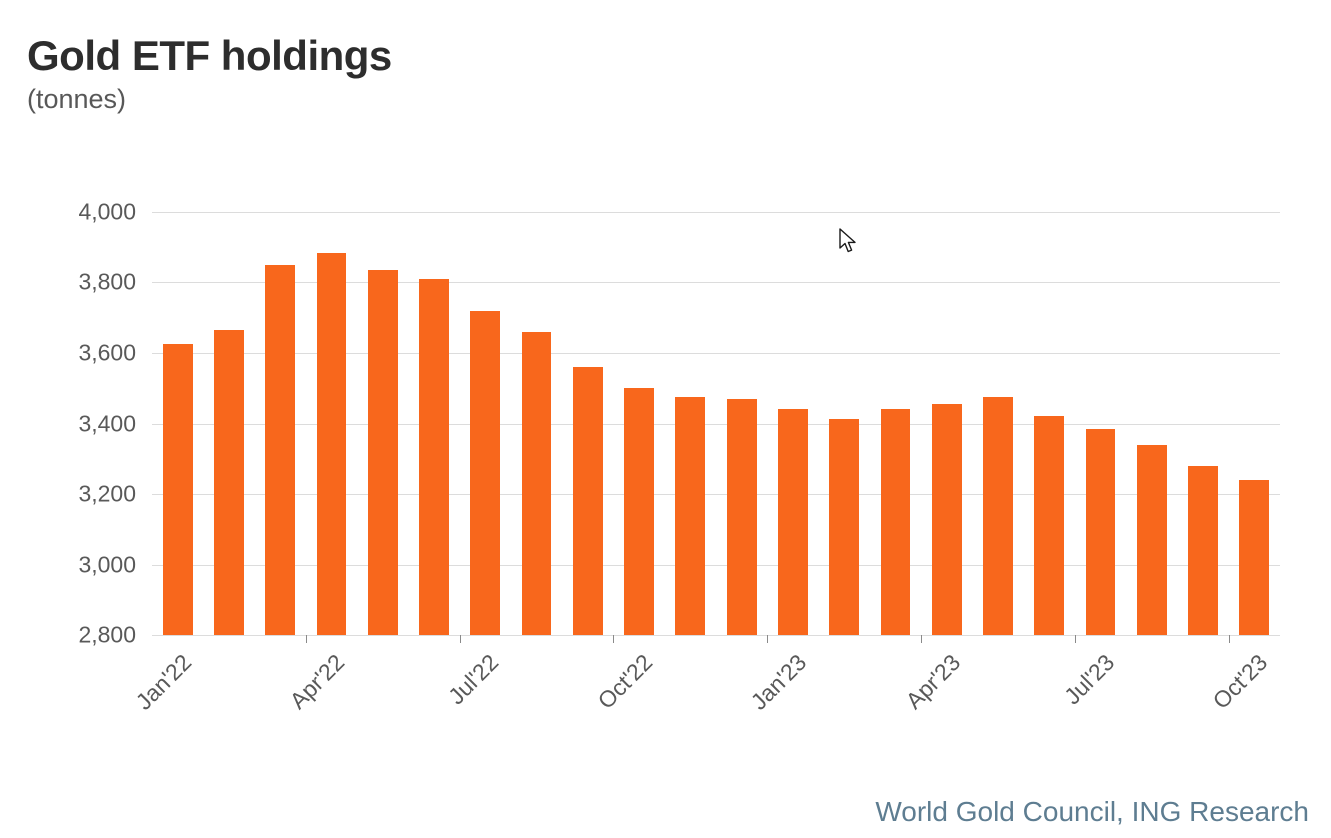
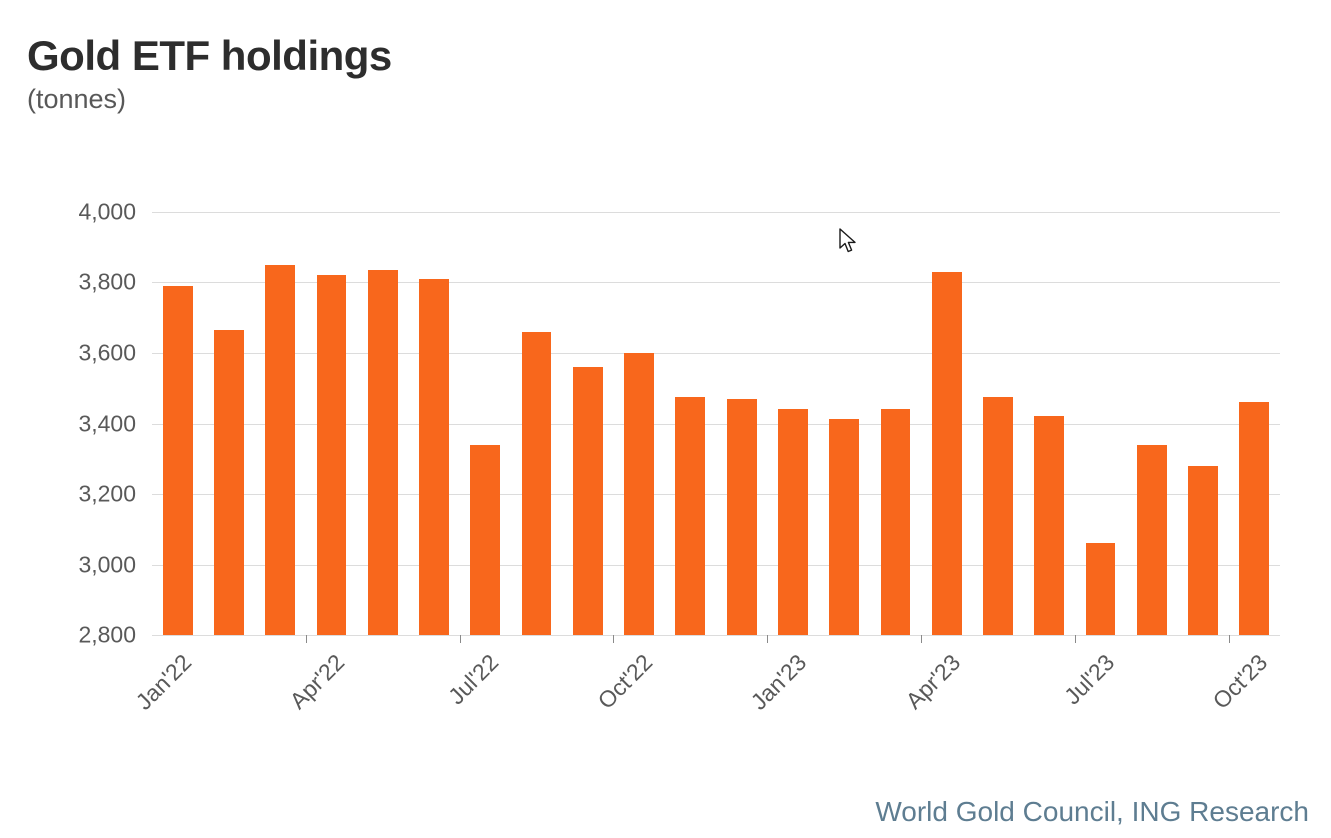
Jan'22: 3620 -> 3790
Apr'22: 3880 -> 3820
Jul'22: 3720 -> 3340
Oct'22: 3500 -> 3600
Apr'23: 3460 -> 3830
Jul'23: 3380 -> 3060
Oct'23: 3240 -> 3460
